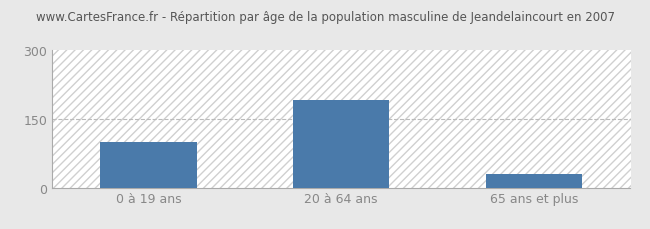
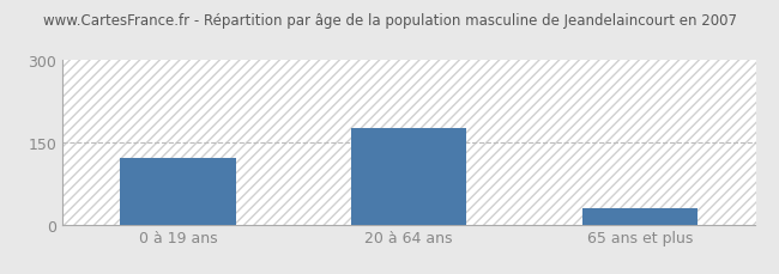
0 à 19 ans: 100 -> 120
20 à 64 ans: 190 -> 175
